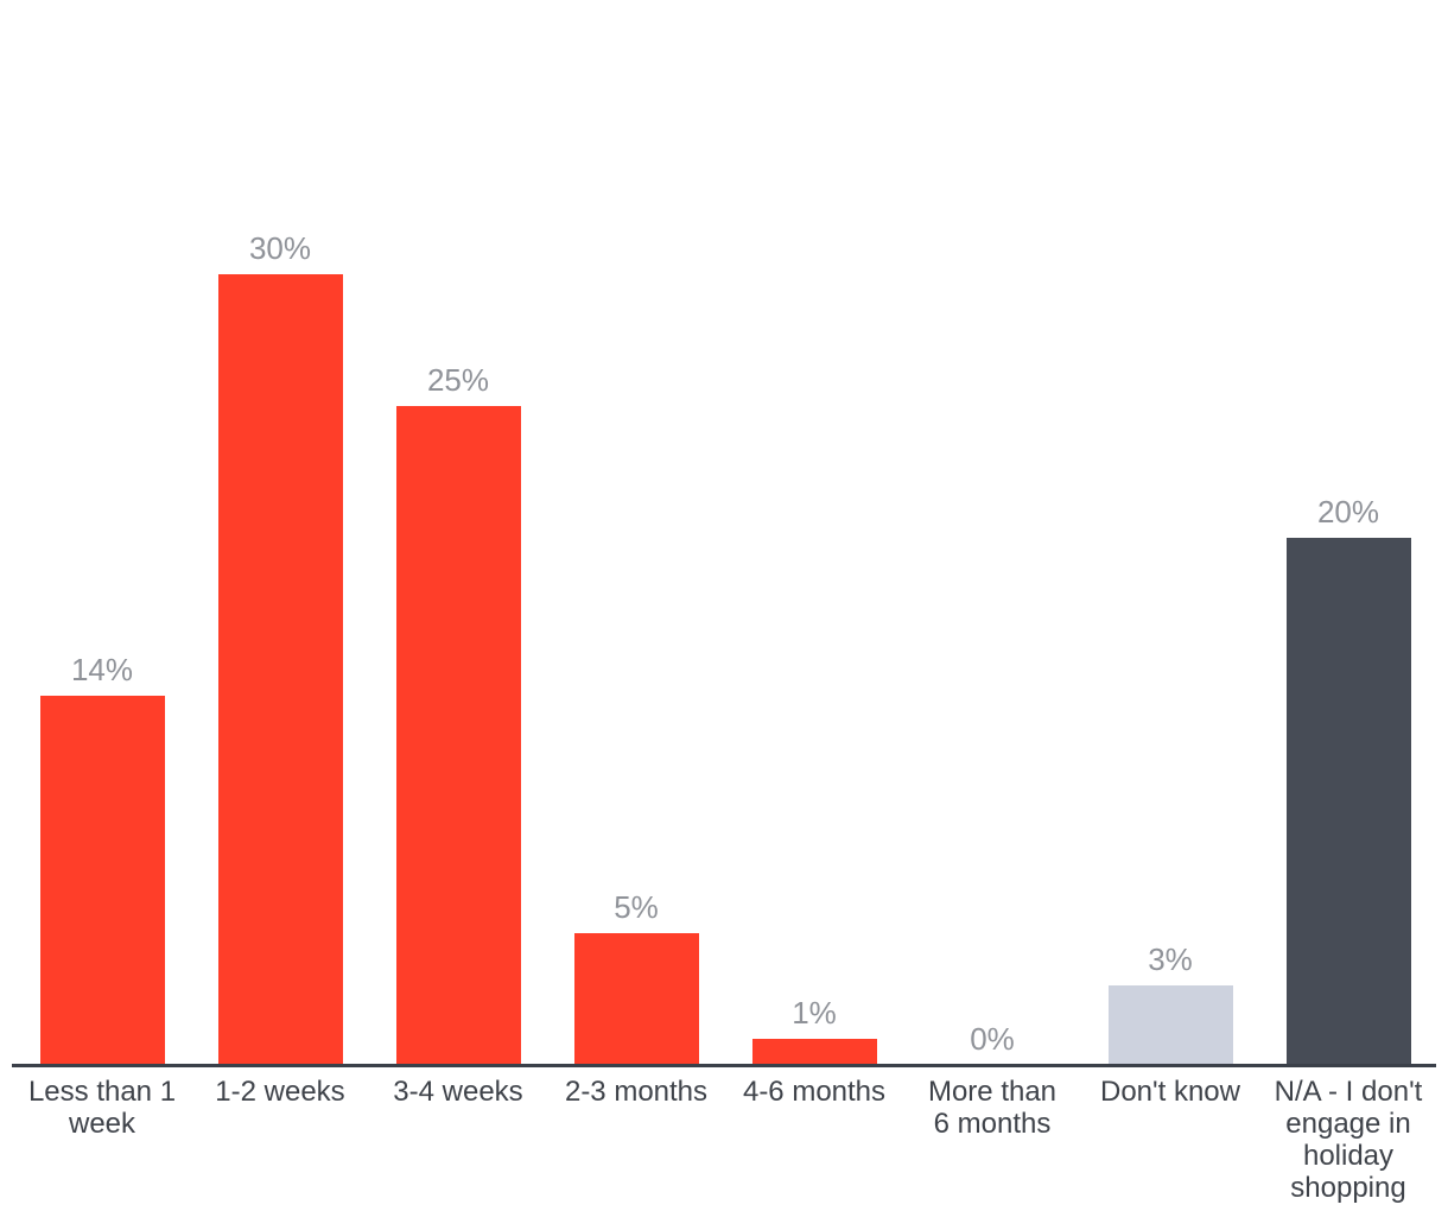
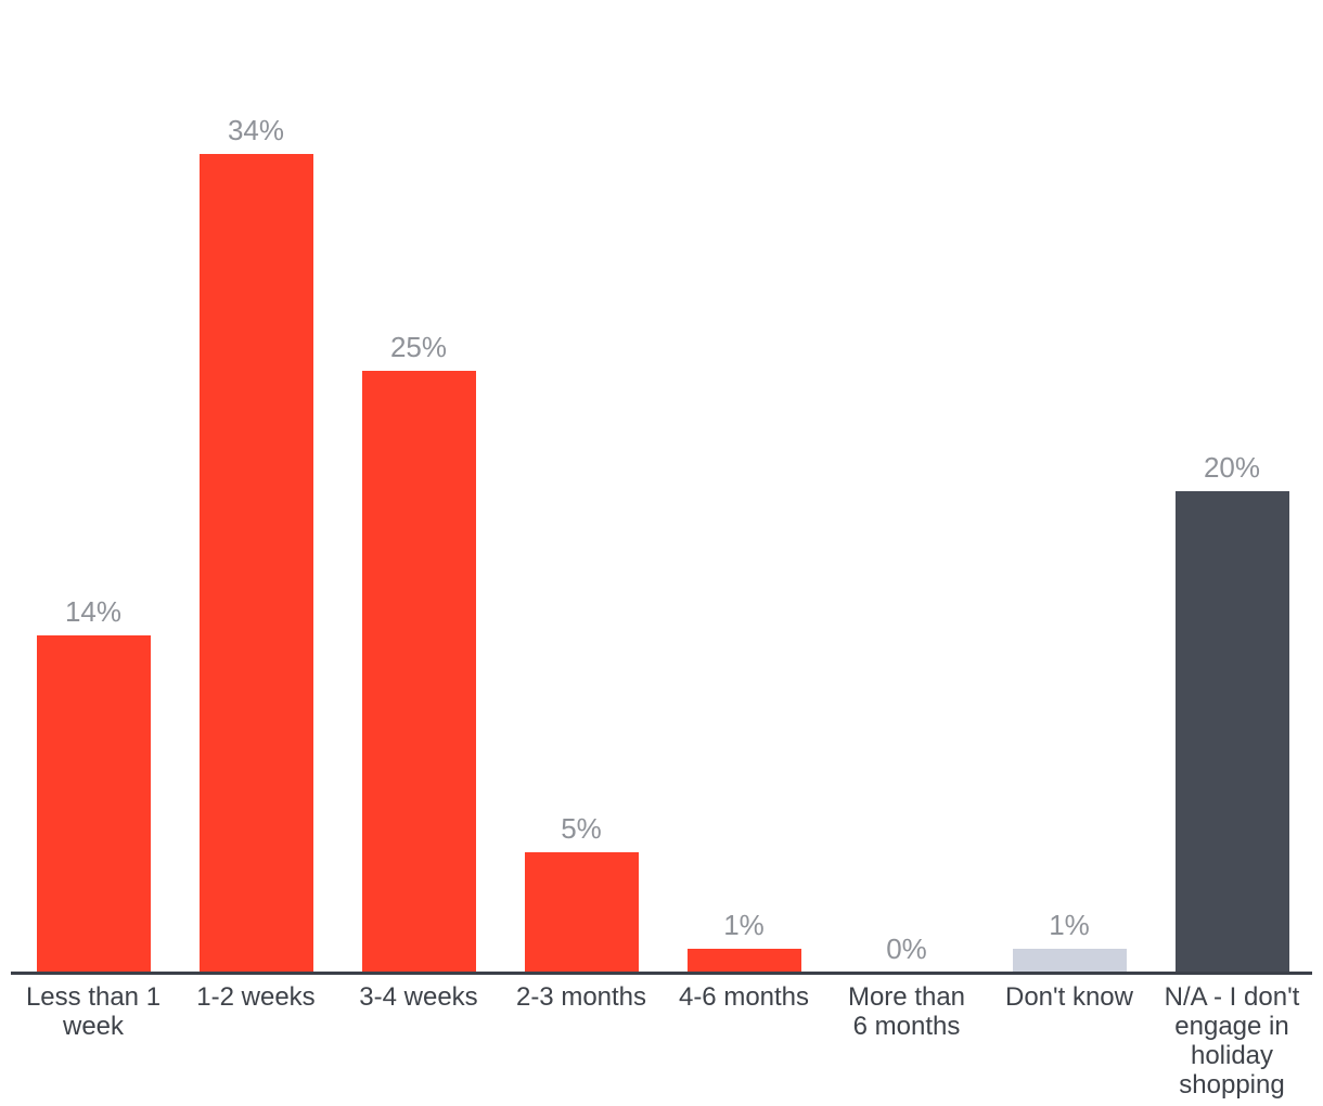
1-2 weeks: 30% -> 34%
Don't know: 3% -> 1%
